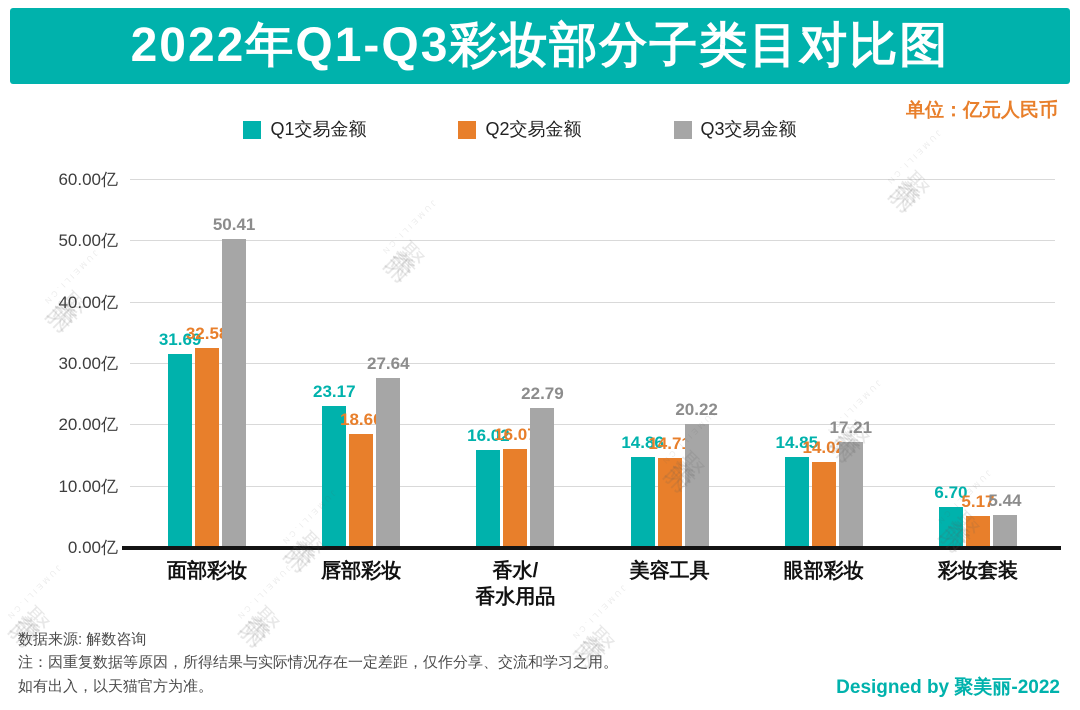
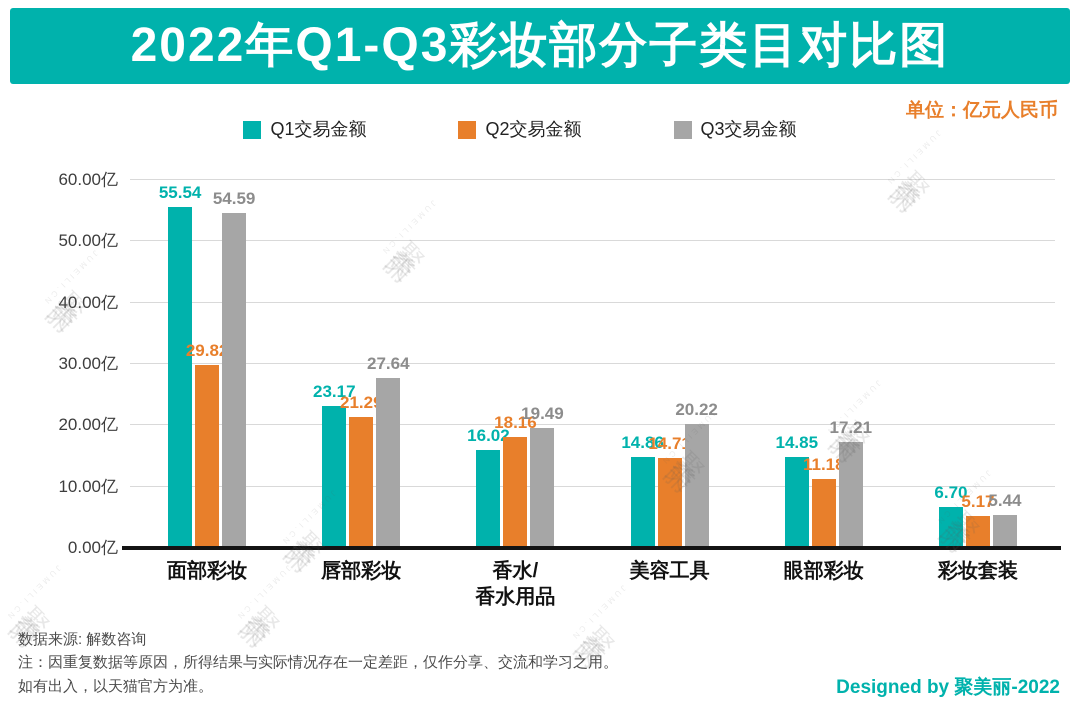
Q1交易金额/面部彩妆: 31.69 -> 55.54
Q2交易金额/面部彩妆: 32.58 -> 29.82
Q3交易金额/面部彩妆: 50.41 -> 54.59
Q2交易金额/唇部彩妆: 18.60 -> 21.29
Q2交易金额/香水/ 香水用品: 16.07 -> 18.16
Q3交易金额/香水/ 香水用品: 22.79 -> 19.49
Q2交易金额/眼部彩妆: 14.02 -> 11.18
